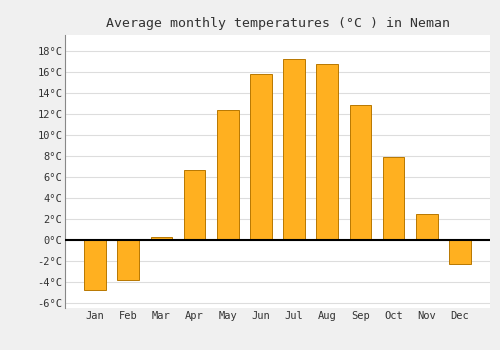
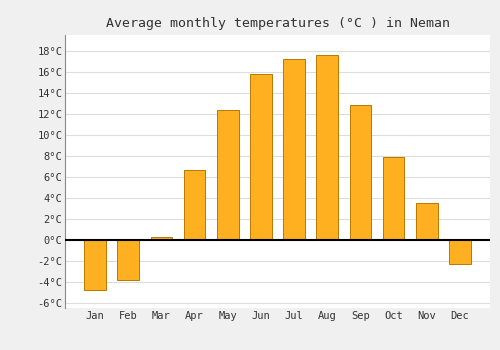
Aug: 16.7°C -> 17.6°C
Nov: 2.5°C -> 3.5°C
